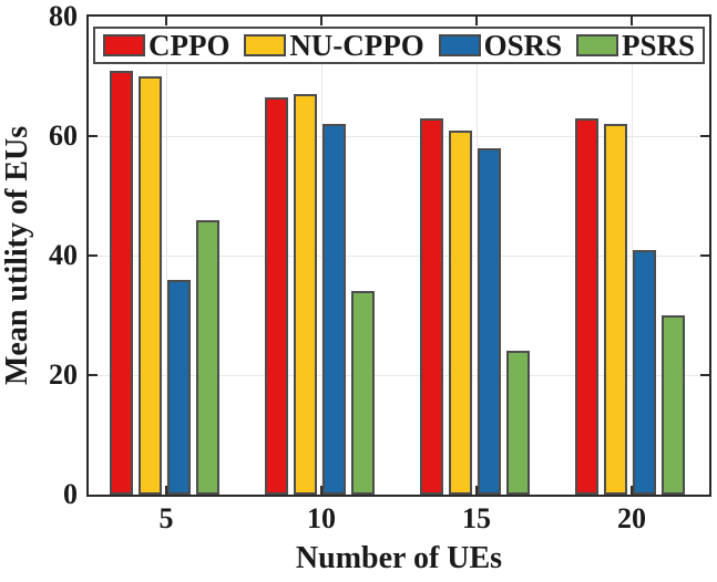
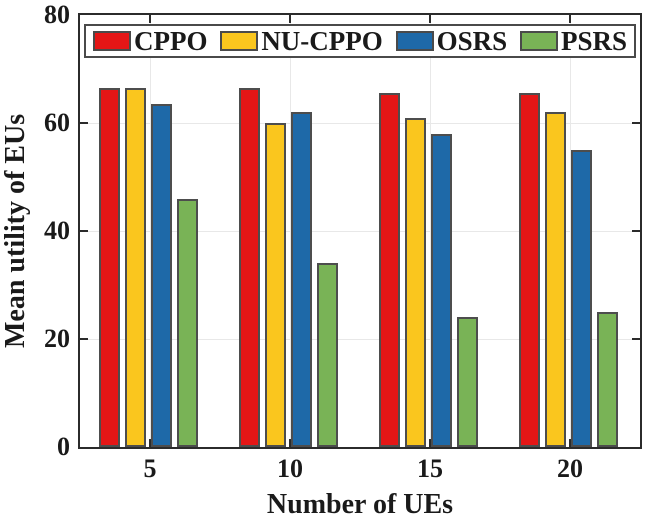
CPPO/5: 71 -> 66
NU-CPPO/5: 70 -> 66
OSRS/5: 36 -> 64
NU-CPPO/10: 67 -> 60
CPPO/15: 63 -> 66
CPPO/20: 63 -> 66
OSRS/20: 41 -> 55
PSRS/20: 30 -> 25
